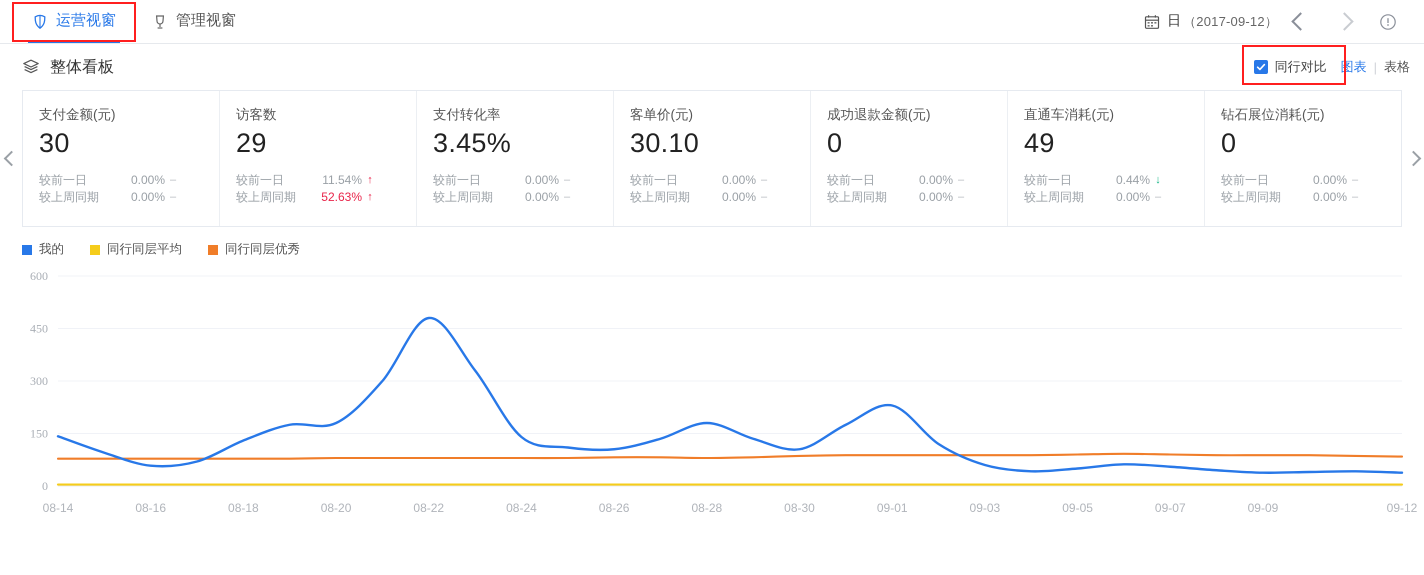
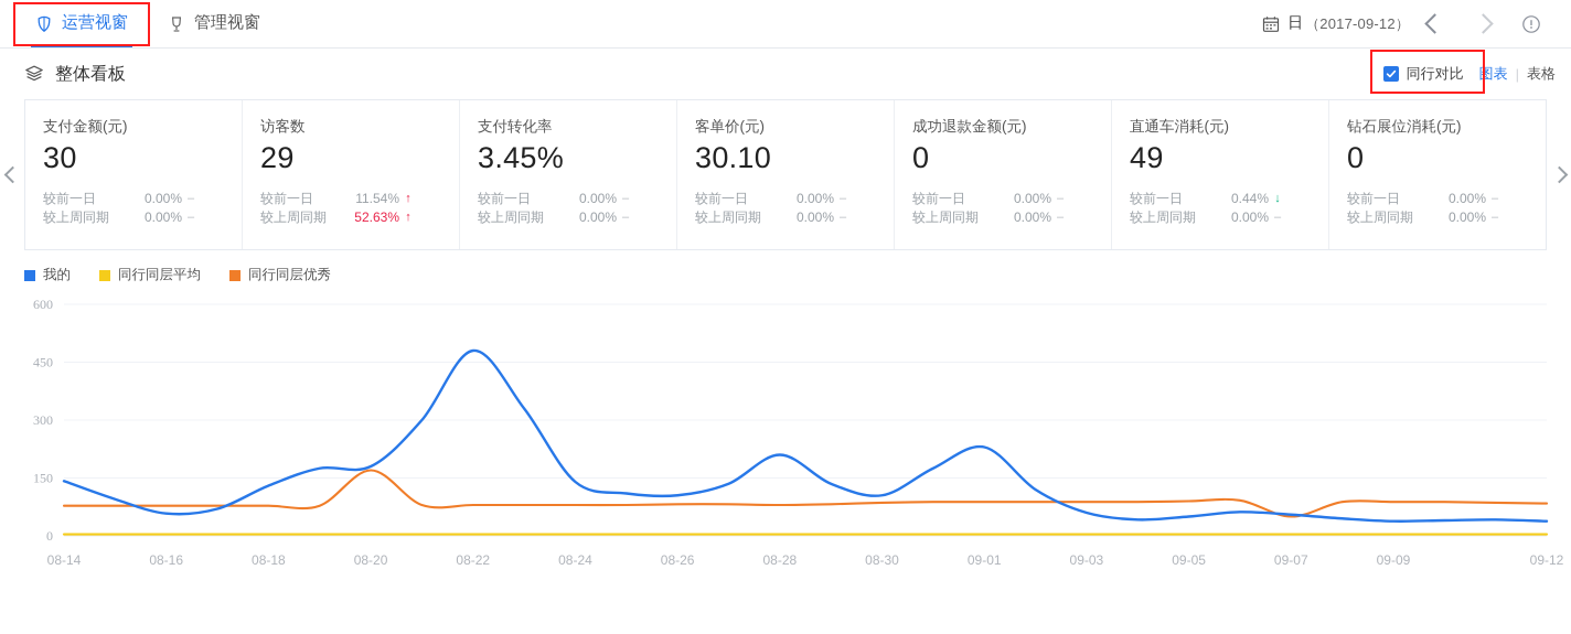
同行同层优秀/08-20: 80 -> 170
我的/08-28: 180 -> 210
同行同层优秀/09-07: 90 -> 50
